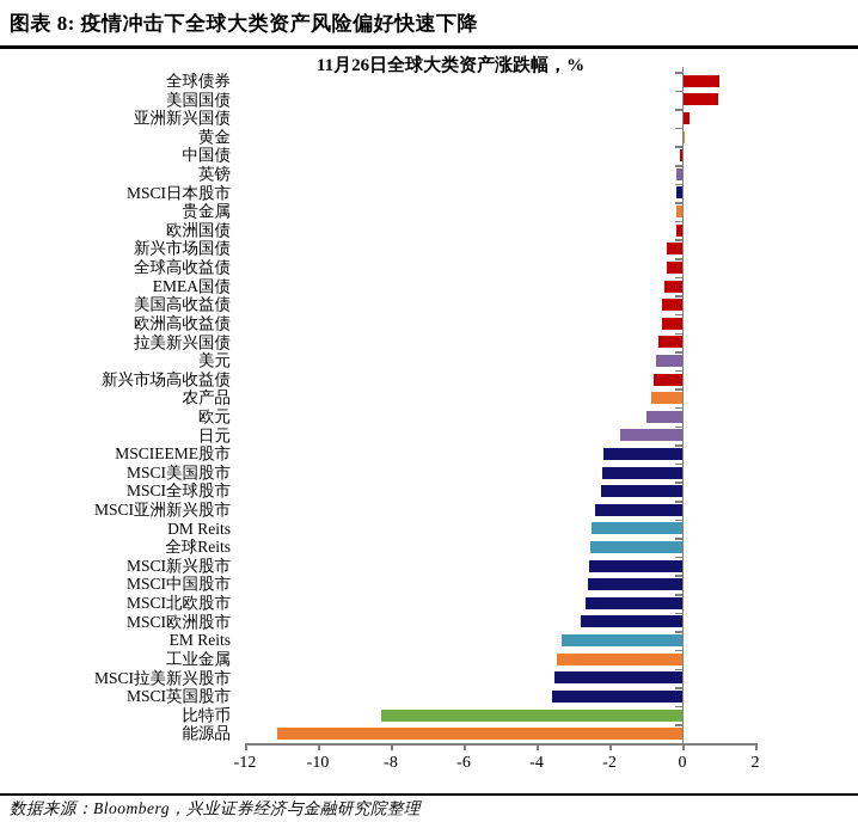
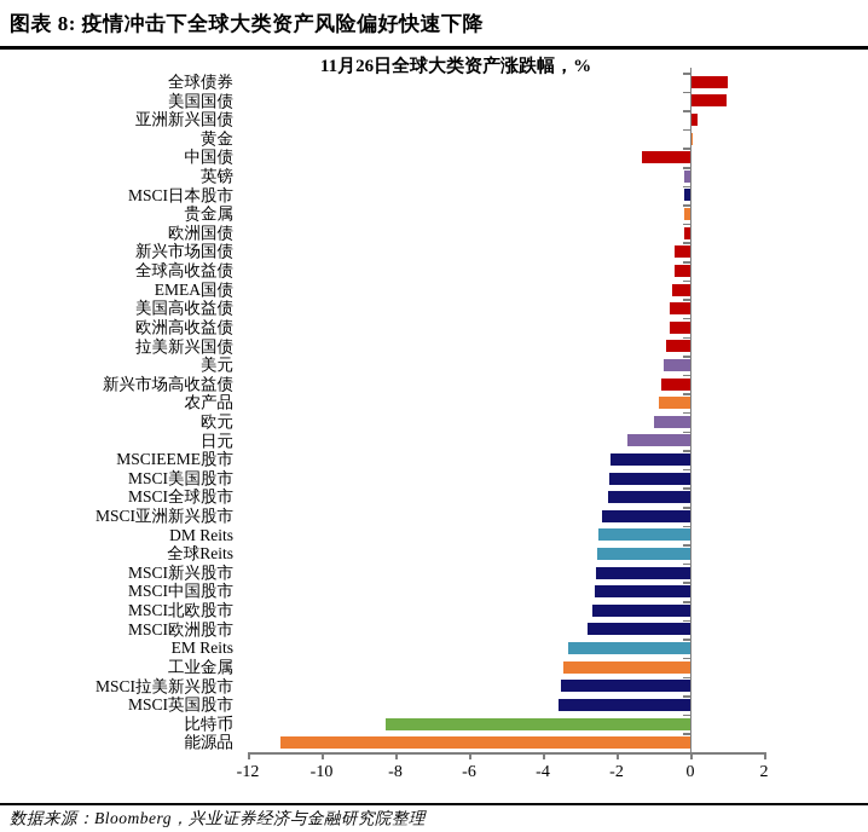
中国债: -0.1 -> -1.3
